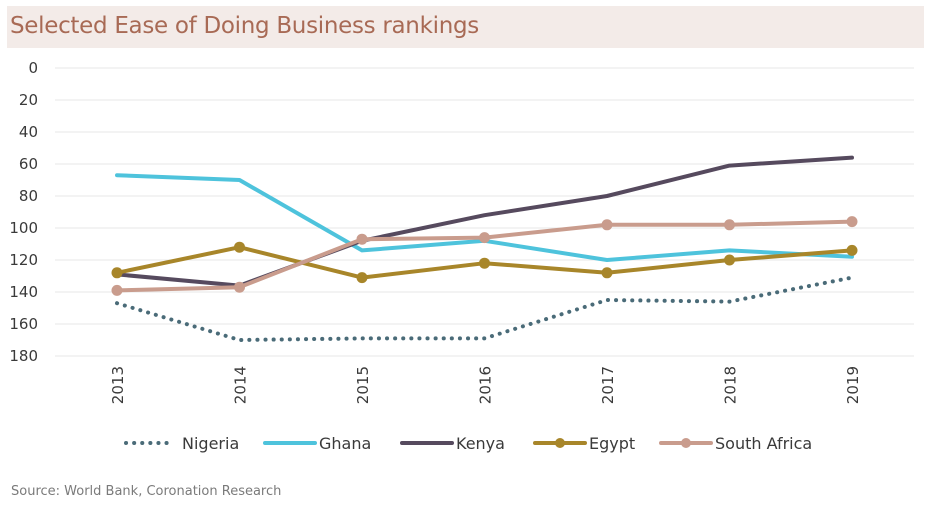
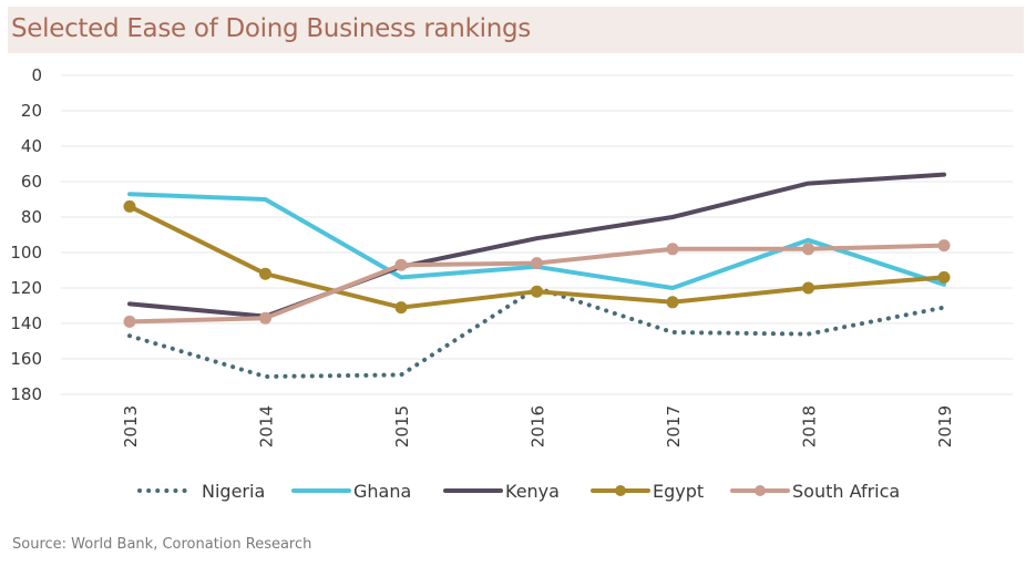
Egypt/2013: 128 -> 74
Nigeria/2016: 169 -> 120
Ghana/2018: 114 -> 93
